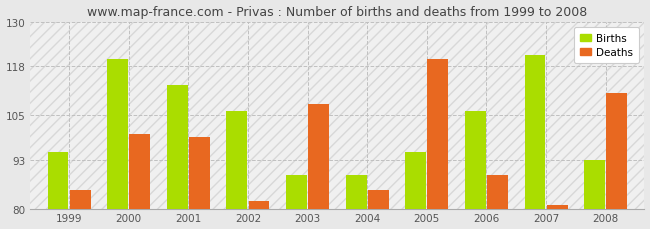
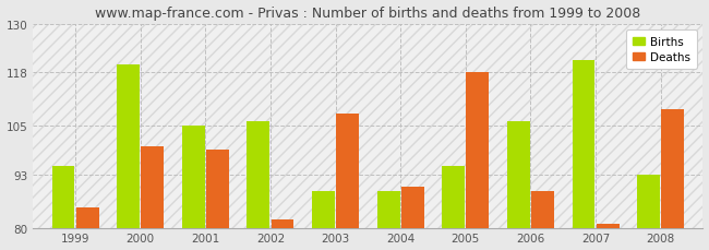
Births/2001: 113 -> 105
Deaths/2004: 85 -> 90
Deaths/2005: 120 -> 118
Deaths/2008: 111 -> 109
